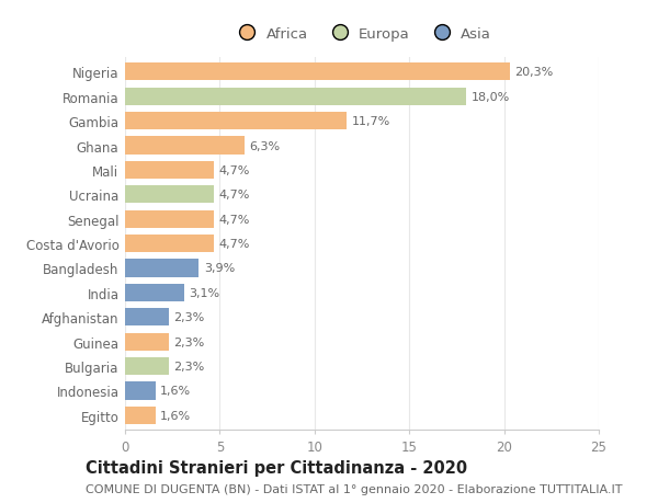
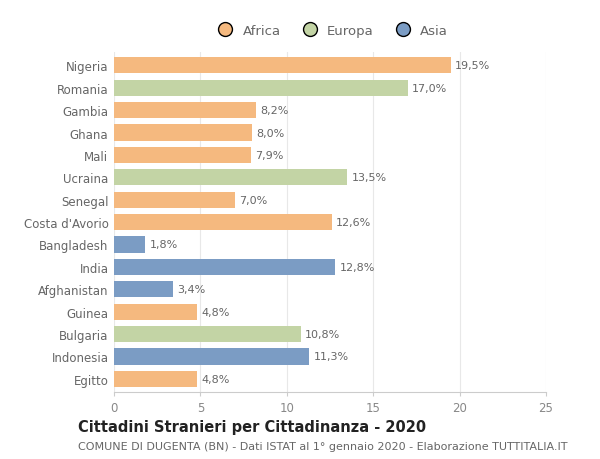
Nigeria: 20,3% -> 19,5%
Romania: 18,0% -> 17,0%
Gambia: 11,7% -> 8,2%
Ghana: 6,3% -> 8,0%
Mali: 4,7% -> 7,9%
Ucraina: 4,7% -> 13,5%
Senegal: 4,7% -> 7,0%
Costa d'Avorio: 4,7% -> 12,6%
Bangladesh: 3,9% -> 1,8%
India: 3,1% -> 12,8%
Afghanistan: 2,3% -> 3,4%
Guinea: 2,3% -> 4,8%
Bulgaria: 2,3% -> 10,8%
Indonesia: 1,6% -> 11,3%
Egitto: 1,6% -> 4,8%
